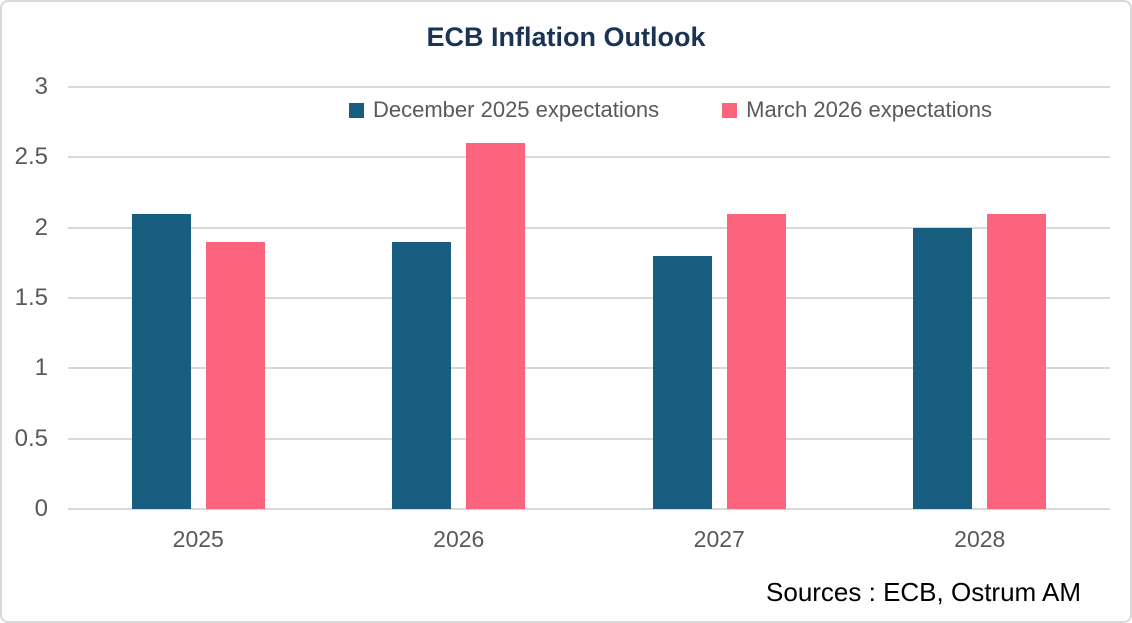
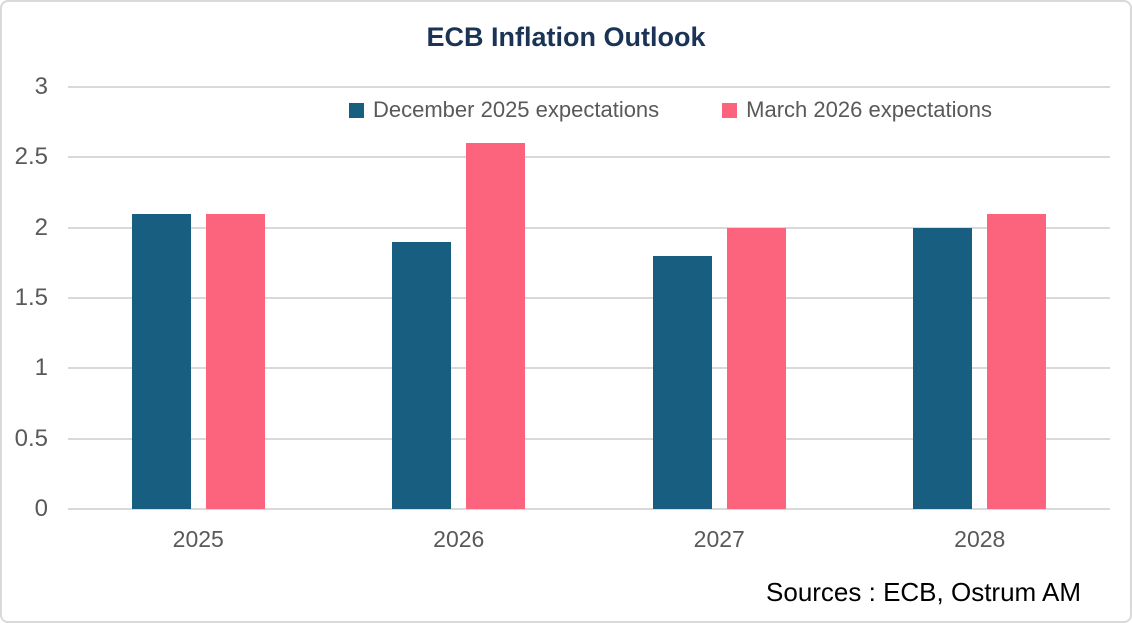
March 2026 expectations/2025: 1.9 -> 2.1
March 2026 expectations/2027: 2.1 -> 2.0
